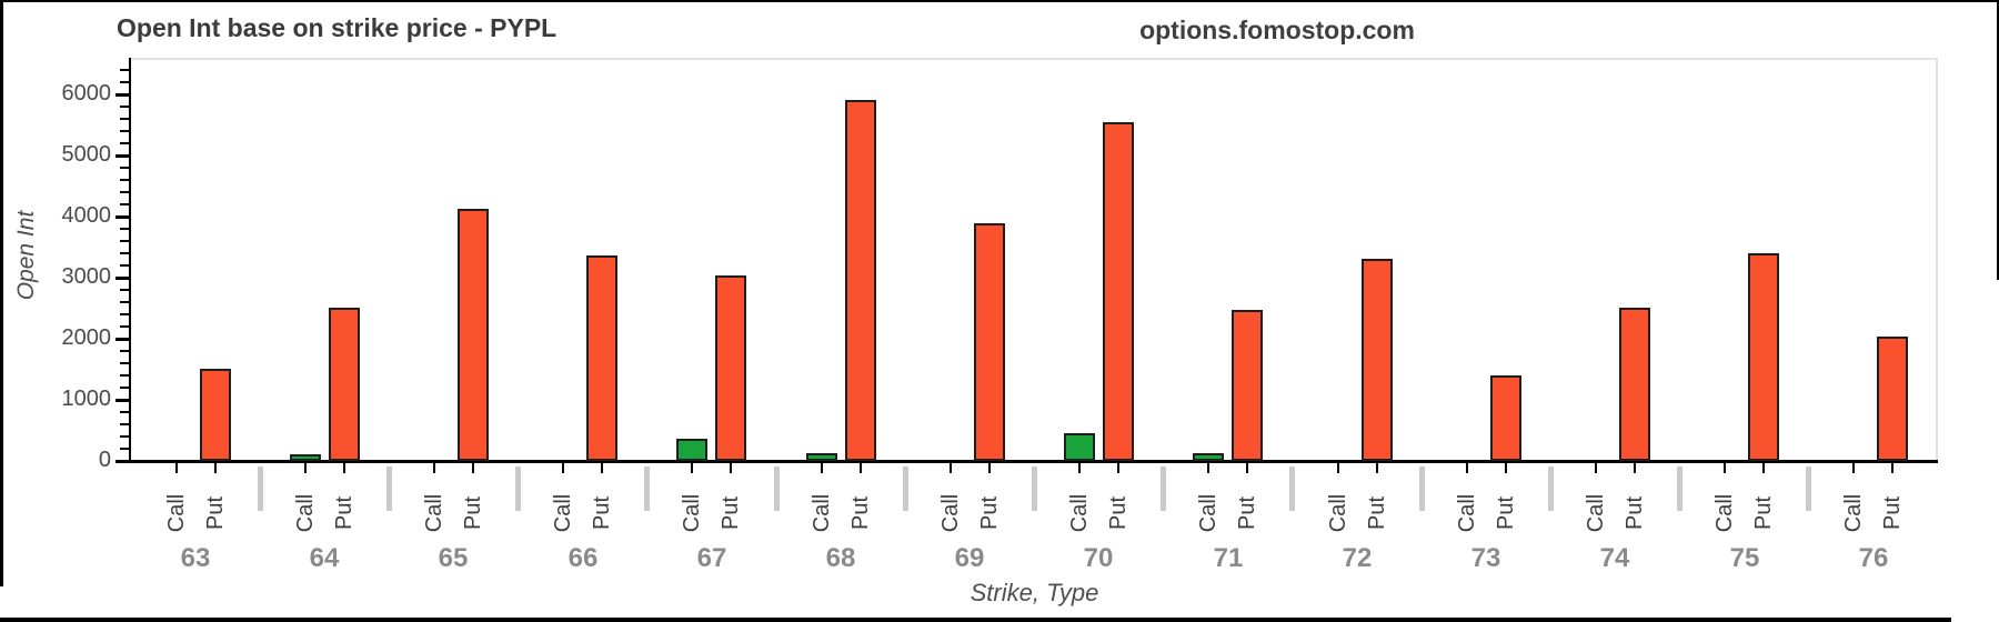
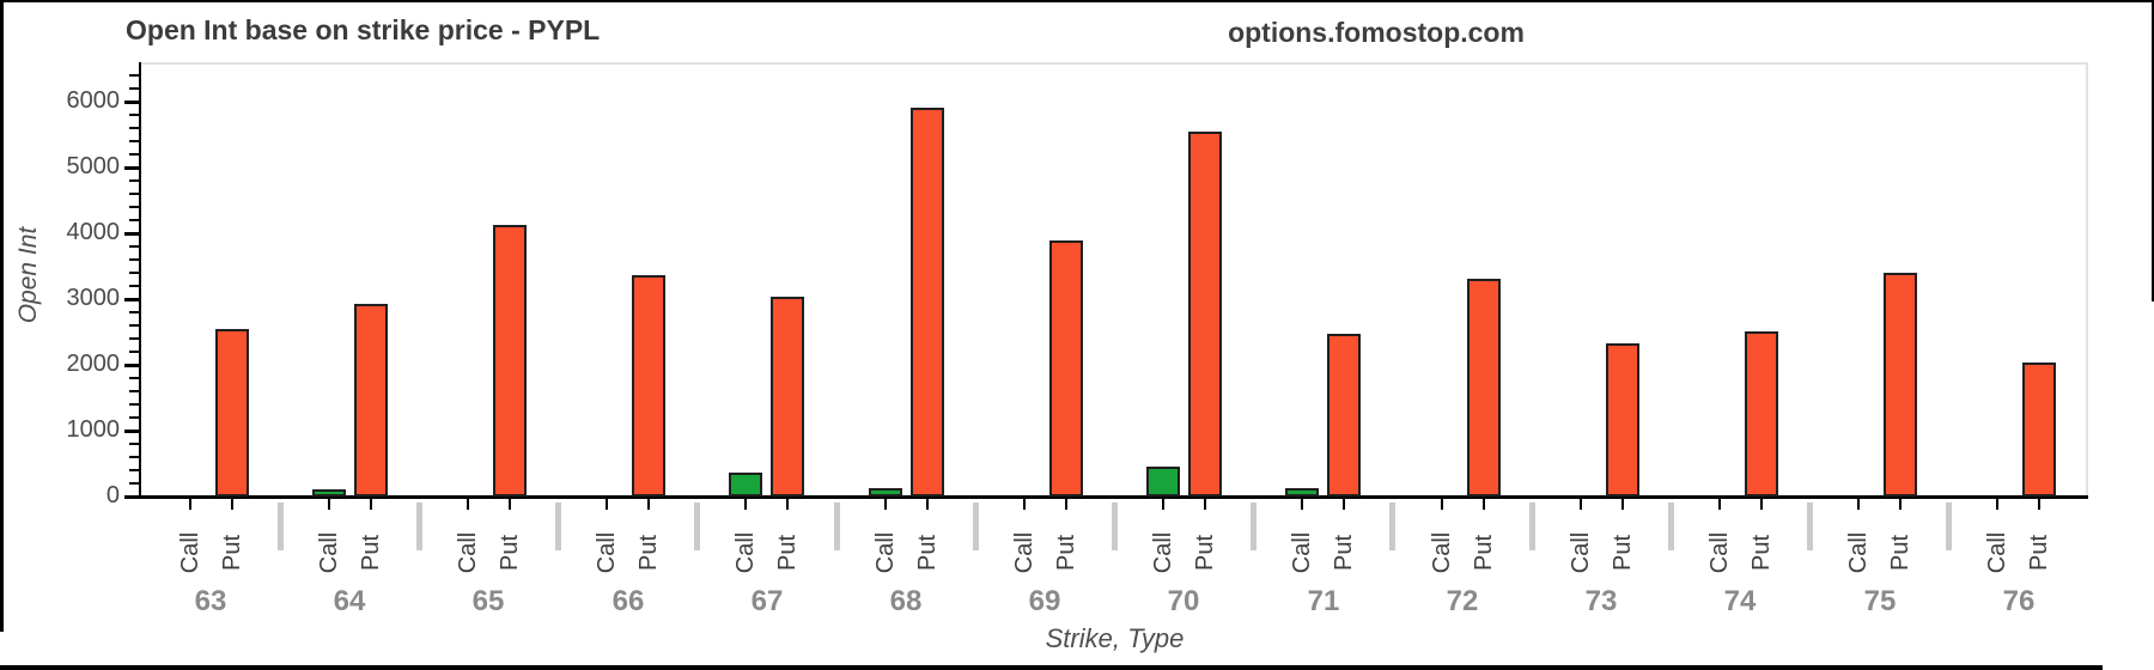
Put/63: 1500 -> 2600
Put/64: 2500 -> 2900
Put/73: 1400 -> 2300
